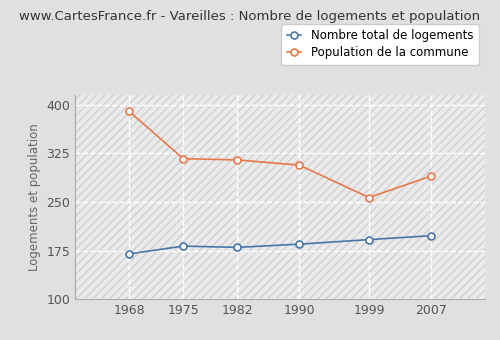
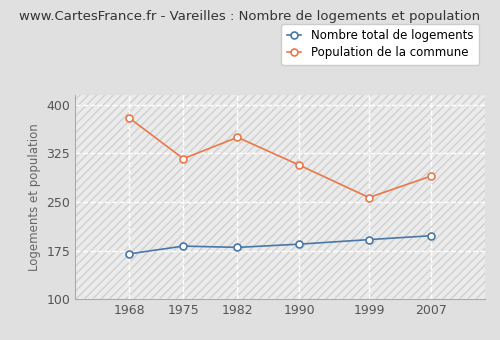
Population de la commune/1968: 390 -> 380
Population de la commune/1982: 315 -> 350
